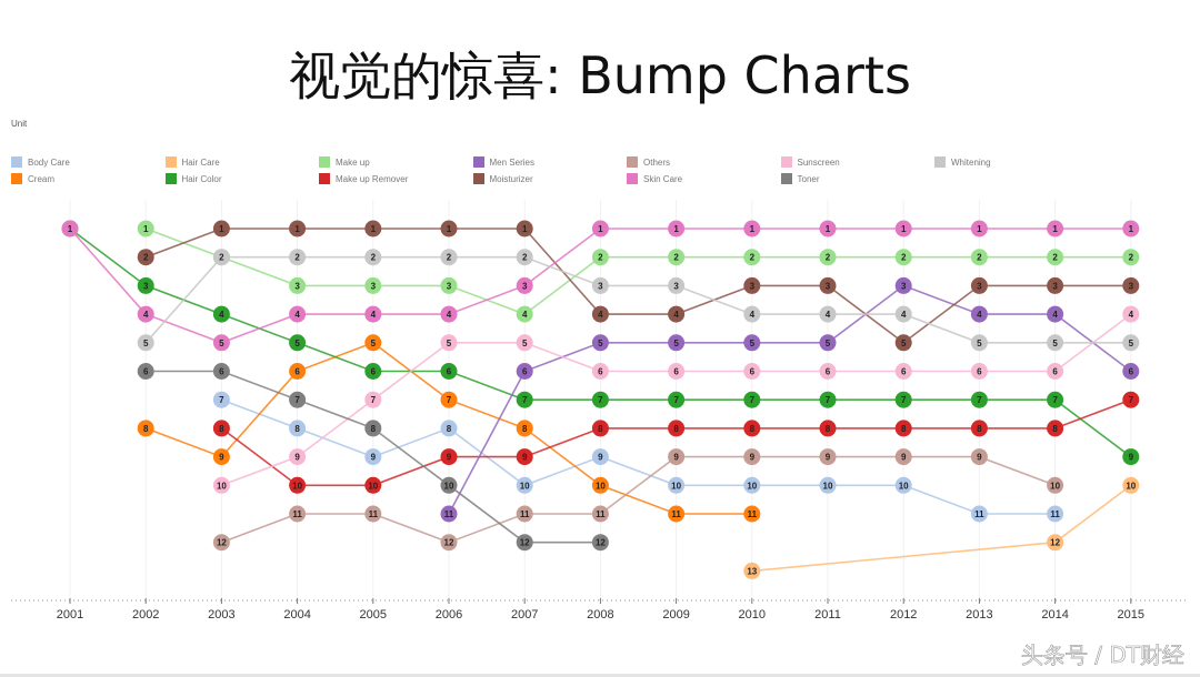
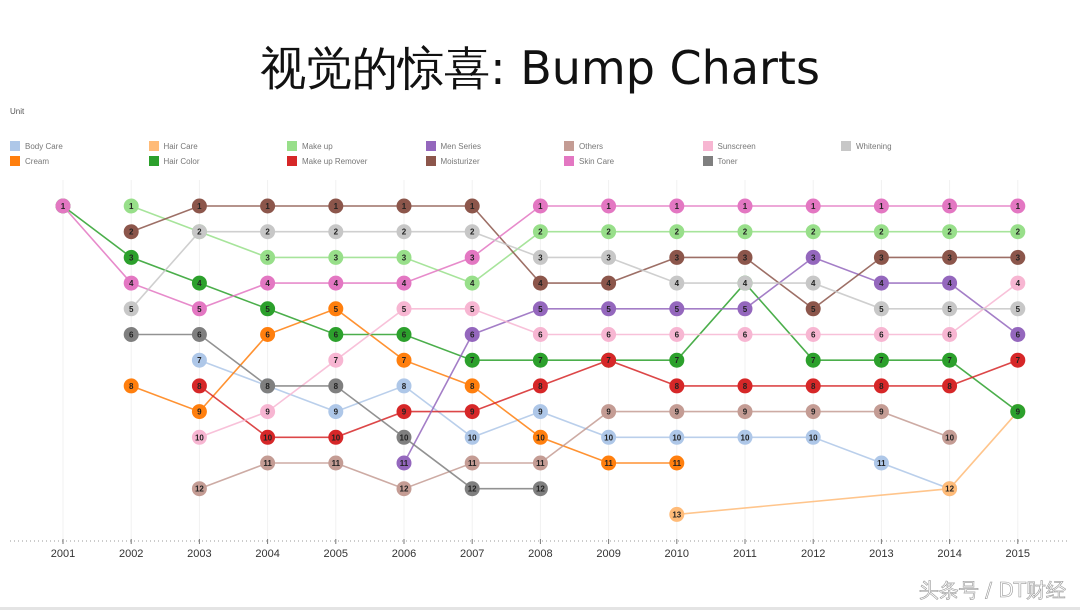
Toner/2004: 7 -> 8
Make up Remover/2009: 8 -> 7
Hair Color/2011: 7 -> 4
Body Care/2014: 11 -> 12
Hair Care/2015: 10 -> 9
